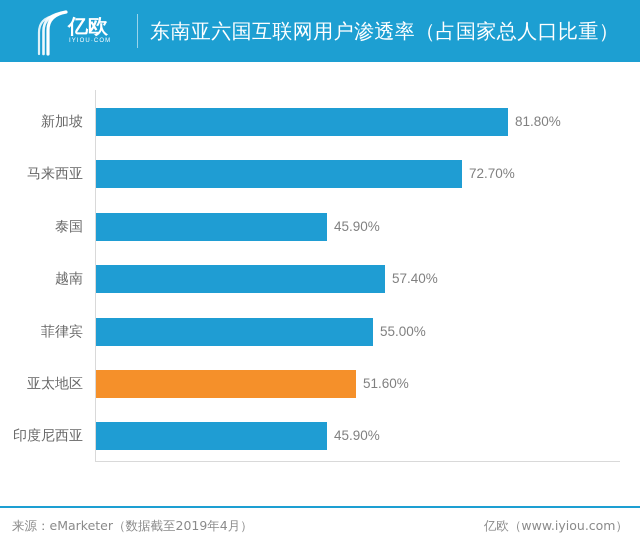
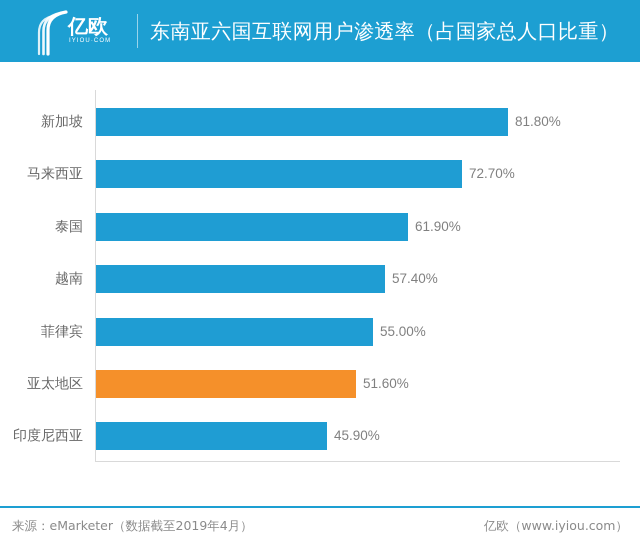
泰国: 45.90% -> 61.90%
